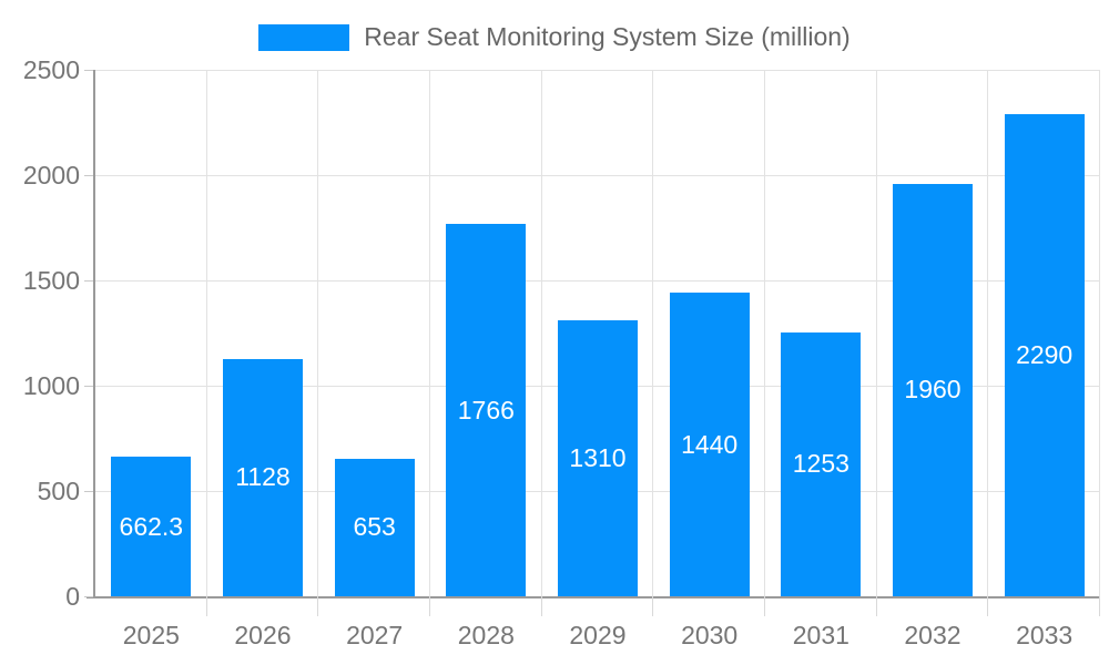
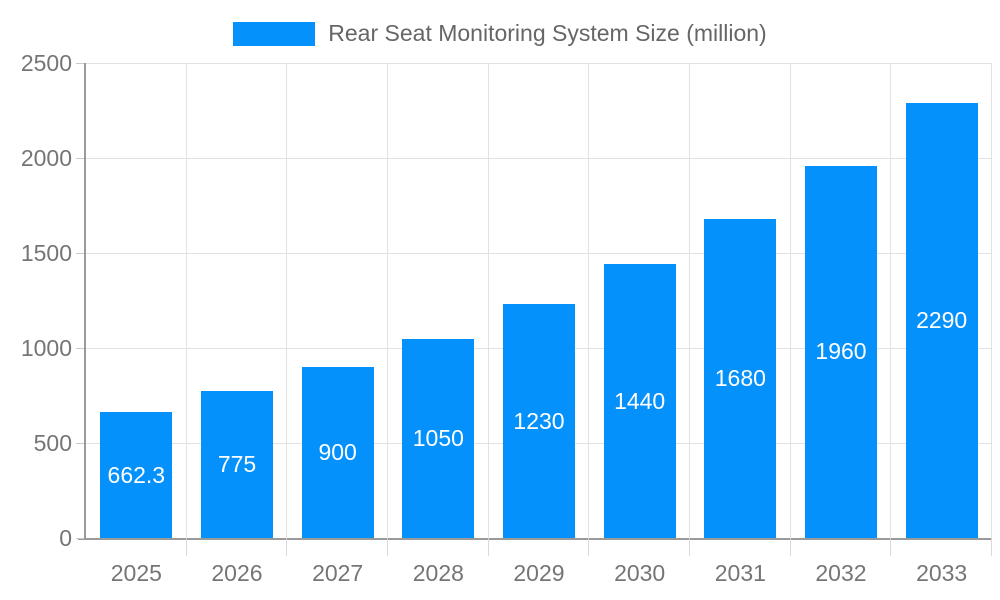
2026: 1128 -> 775
2027: 653 -> 900
2028: 1766 -> 1050
2029: 1310 -> 1230
2031: 1253 -> 1680
